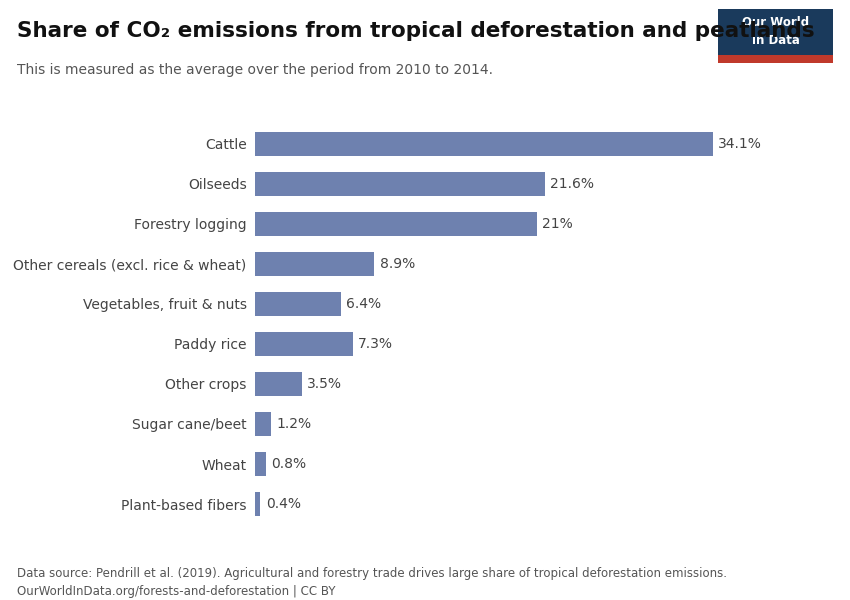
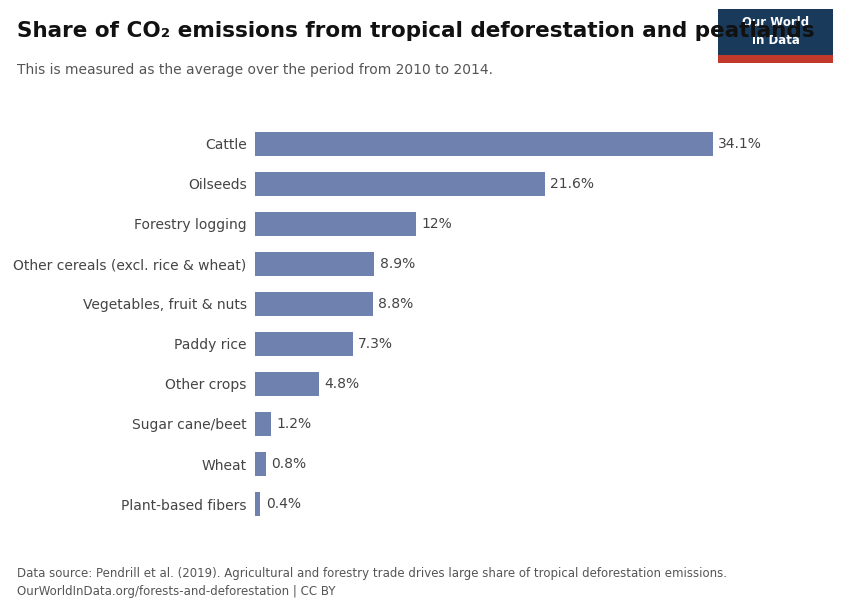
Forestry logging: 21% -> 12%
Vegetables, fruit & nuts: 6.4% -> 8.8%
Other crops: 3.5% -> 4.8%
